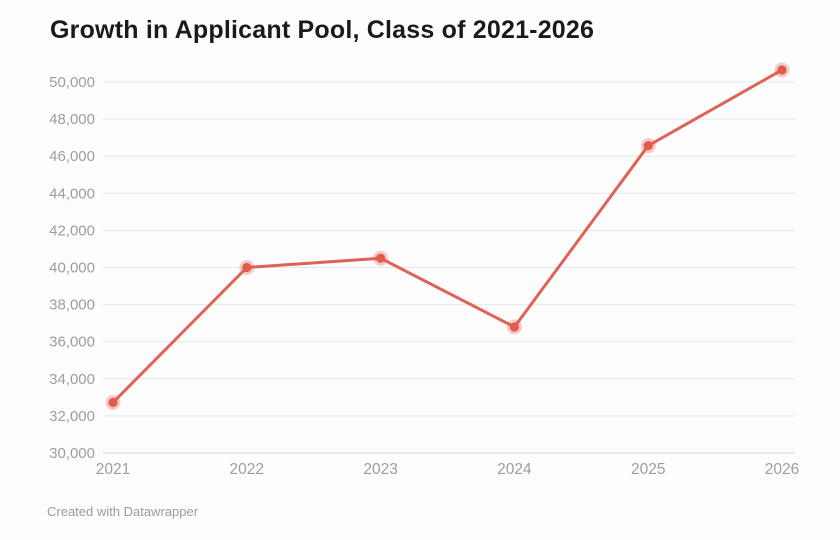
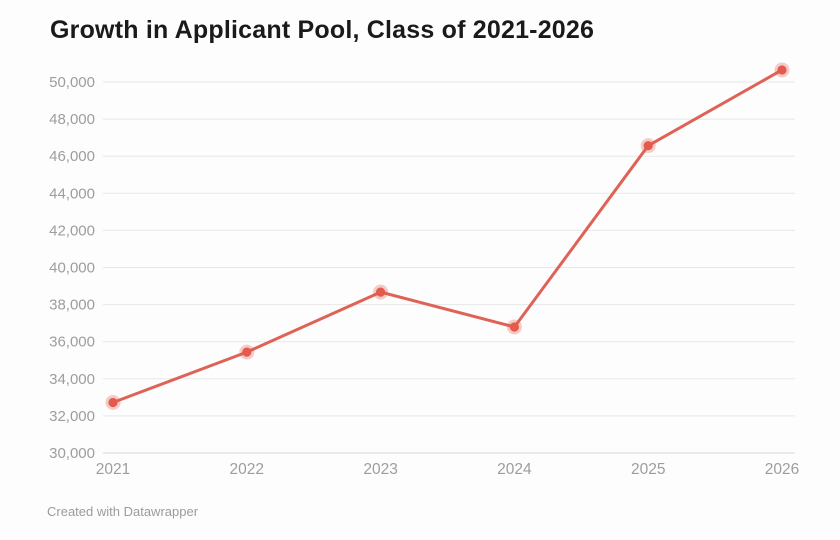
2022: 40000 -> 35400
2023: 40500 -> 38700
